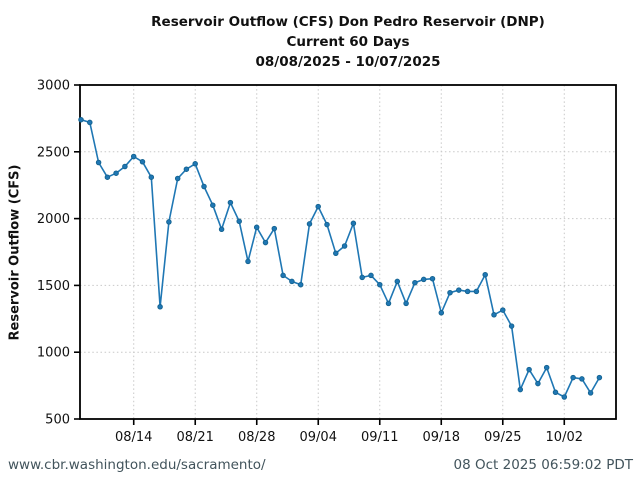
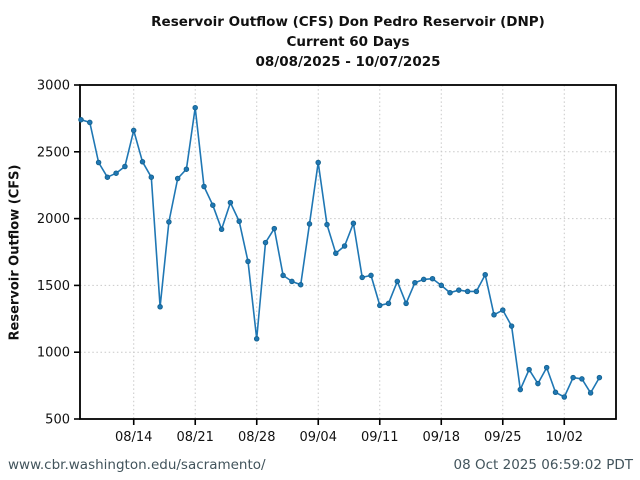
08/14: 2460 -> 2660
08/21: 2410 -> 2830
08/28: 1940 -> 1100
09/04: 2090 -> 2420
09/11: 1500 -> 1350
09/18: 1300 -> 1500
